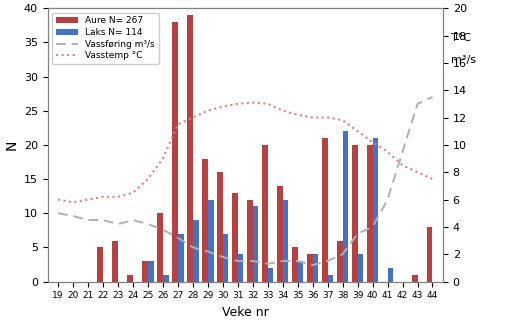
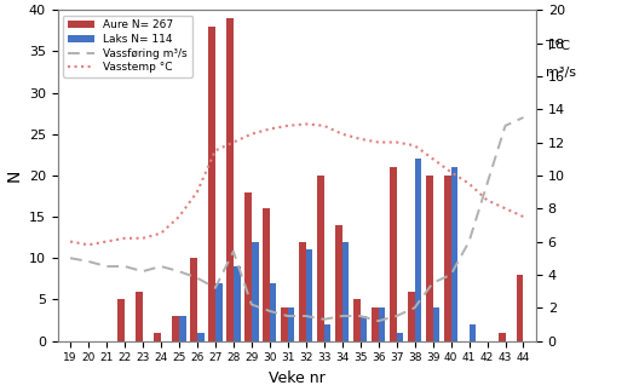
Vassføring m³/s/28: 2.5 -> 5.4
Aure N= 267/31: 13 -> 4
